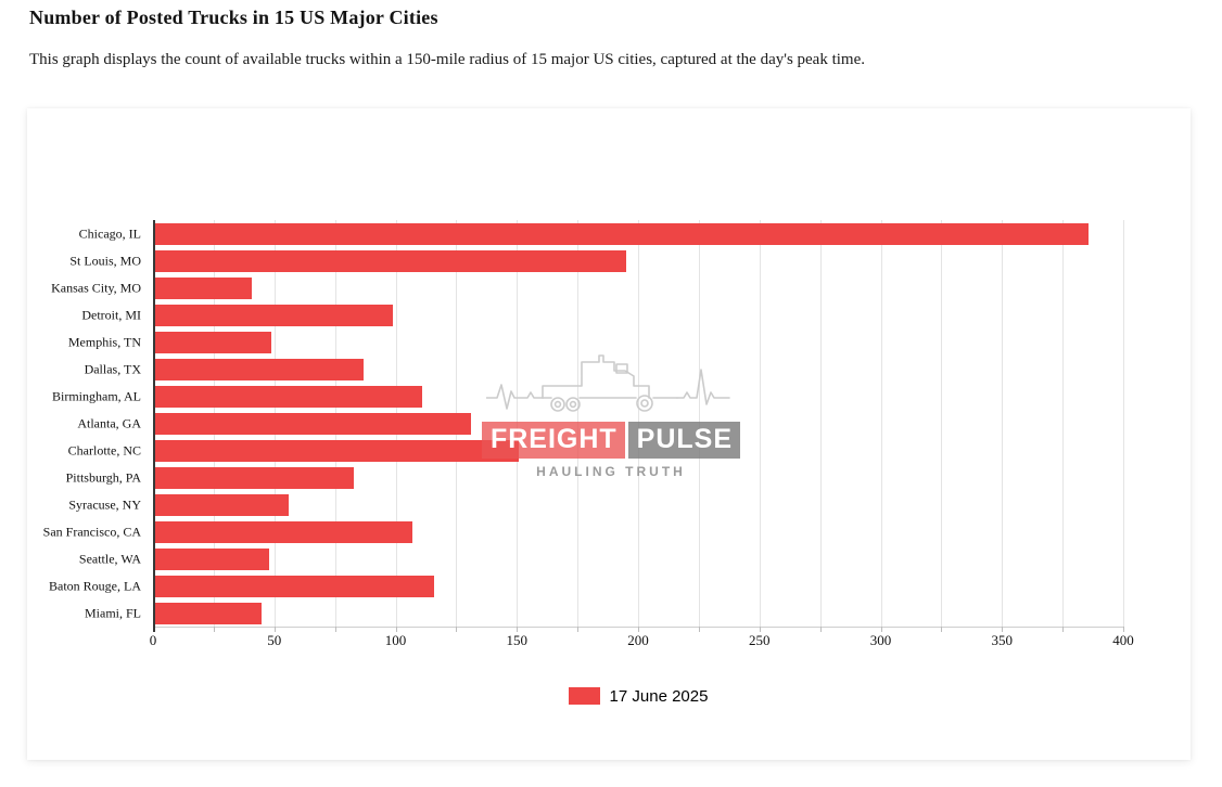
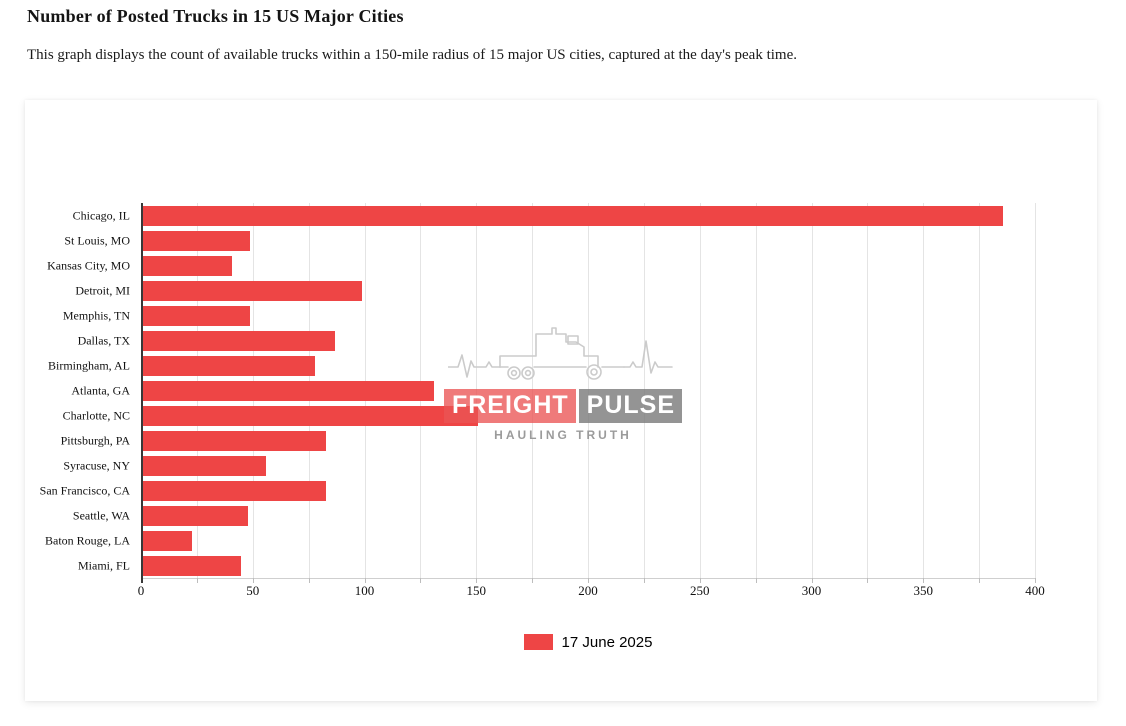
St Louis, MO: 194 -> 48
Birmingham, AL: 110 -> 77
San Francisco, CA: 106 -> 82
Baton Rouge, LA: 115 -> 22
